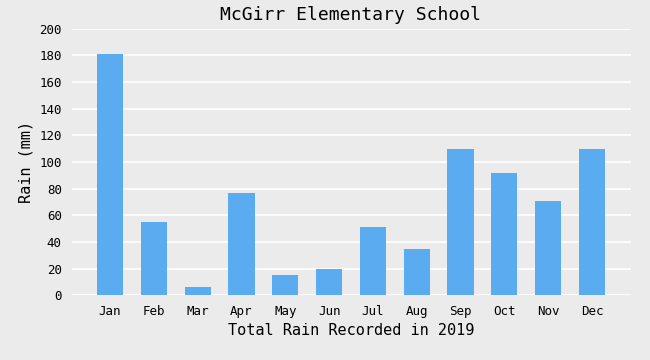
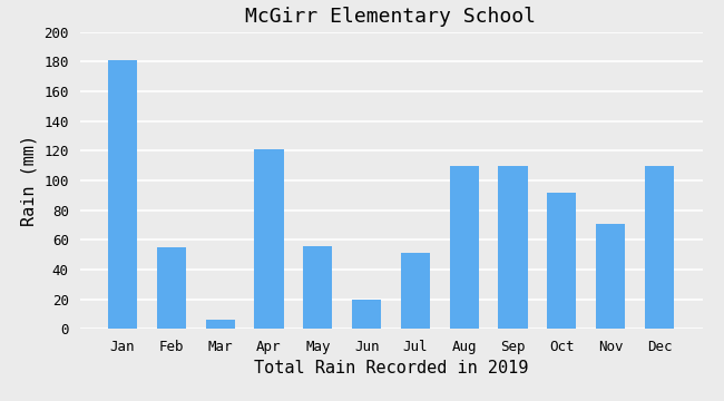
Apr: 77 -> 121
May: 15 -> 56
Aug: 35 -> 110
